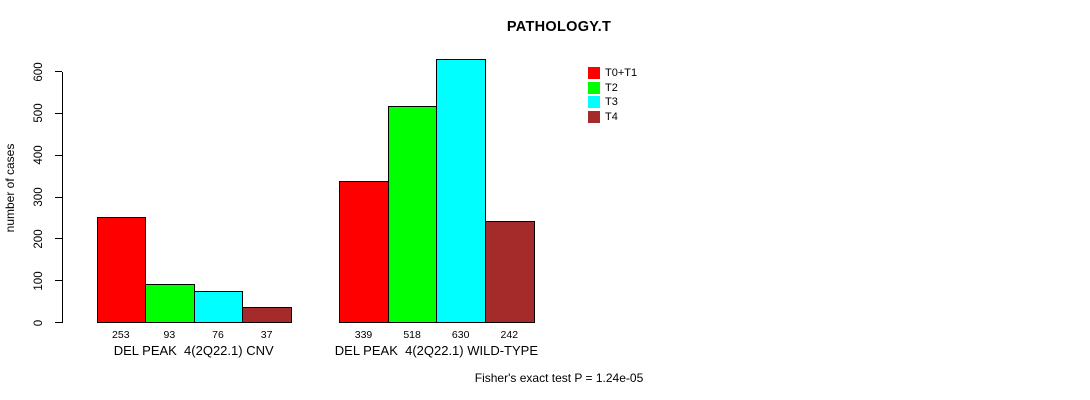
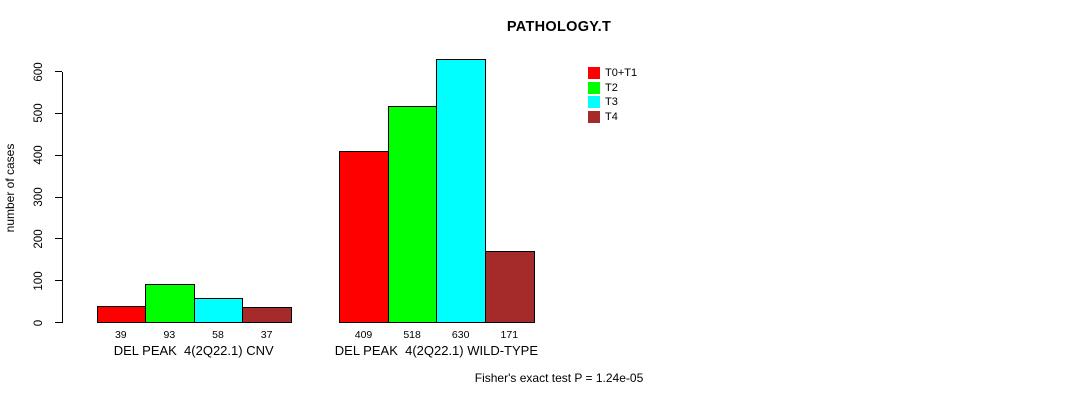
T0+T1/DEL PEAK 4(2Q22.1) CNV: 253 -> 39
T3/DEL PEAK 4(2Q22.1) CNV: 76 -> 58
T0+T1/DEL PEAK 4(2Q22.1) WILD-TYPE: 339 -> 409
T4/DEL PEAK 4(2Q22.1) WILD-TYPE: 242 -> 171
